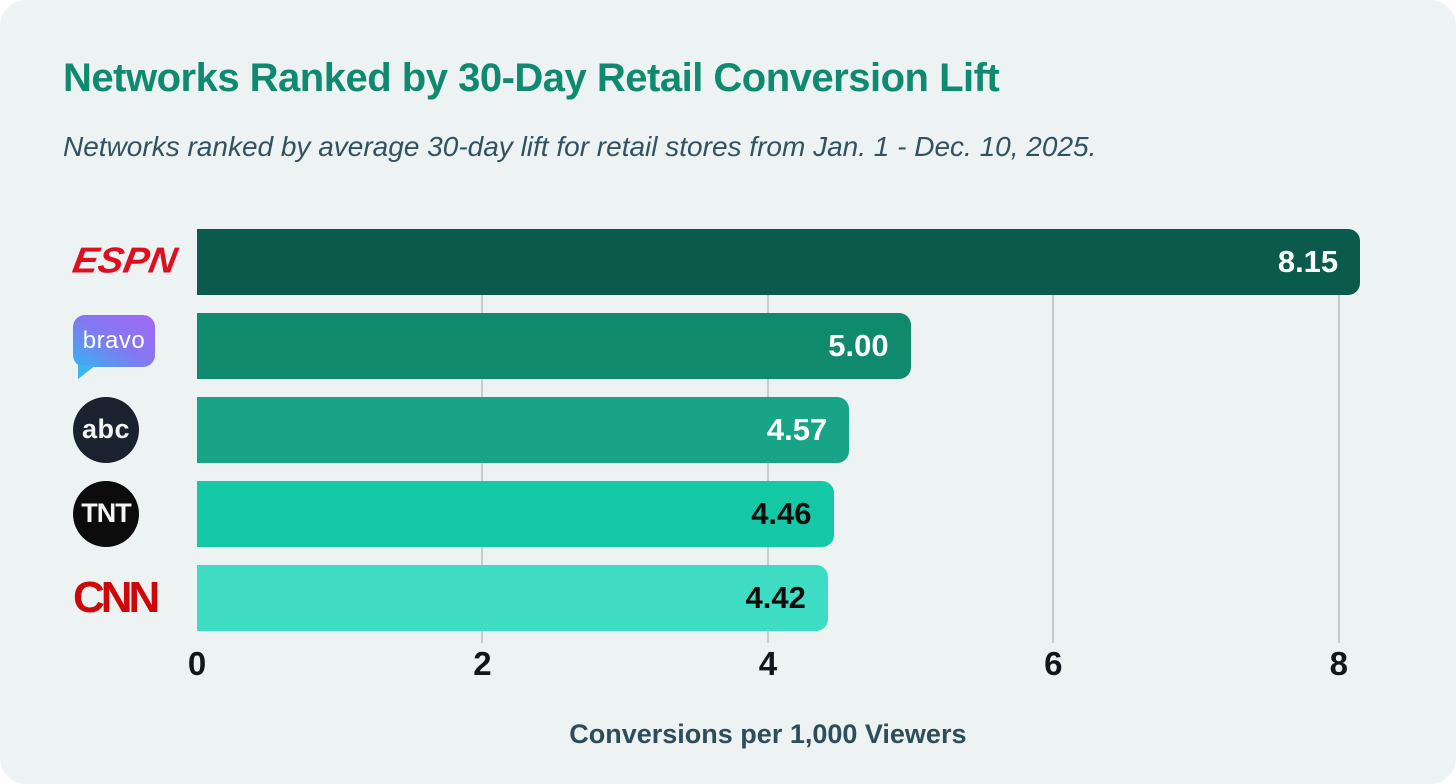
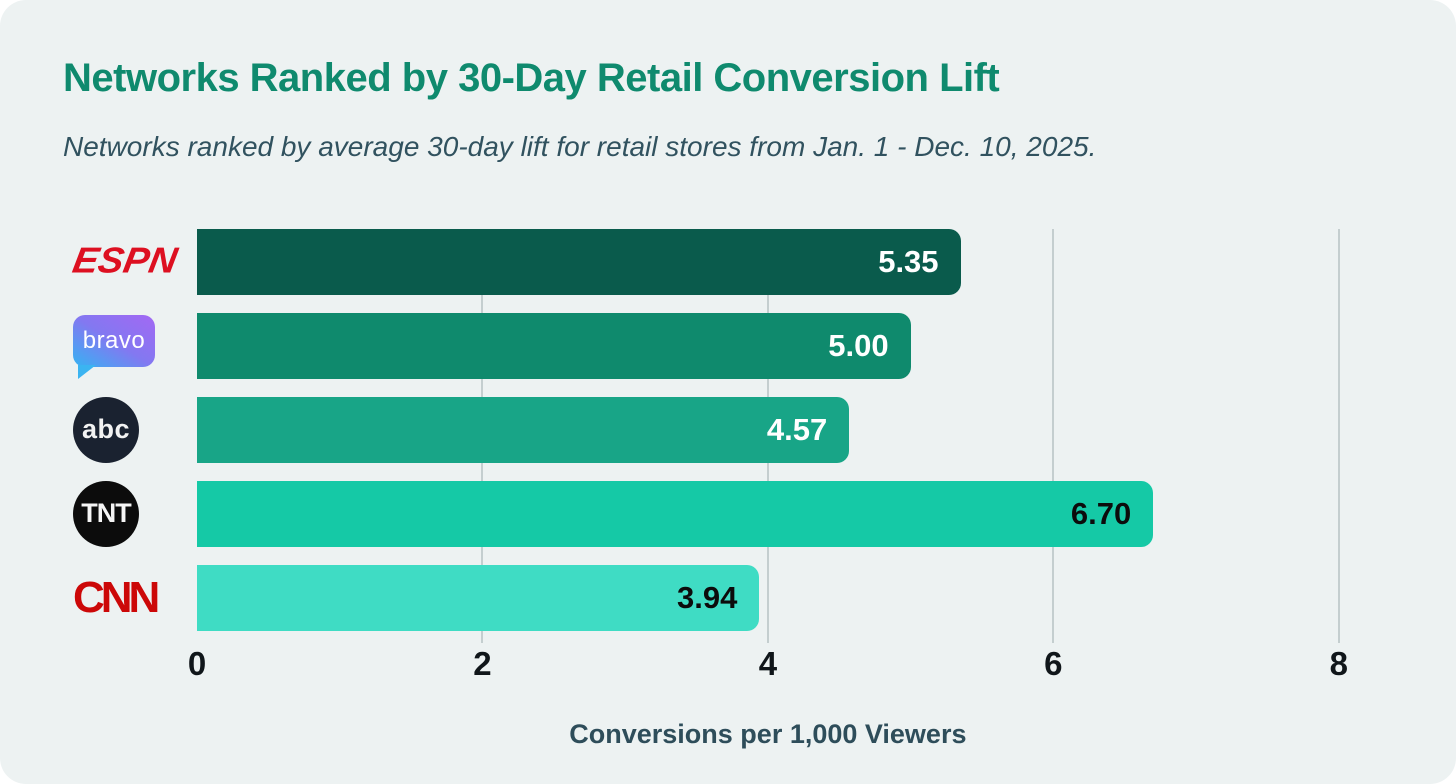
ESPN: 8.15 -> 5.35
TNT: 4.46 -> 6.70
CNN: 4.42 -> 3.94
